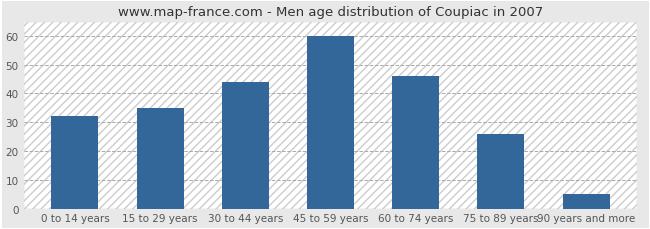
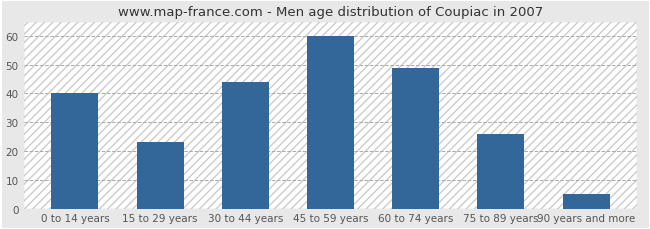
0 to 14 years: 32 -> 40
15 to 29 years: 35 -> 23
60 to 74 years: 46 -> 49
